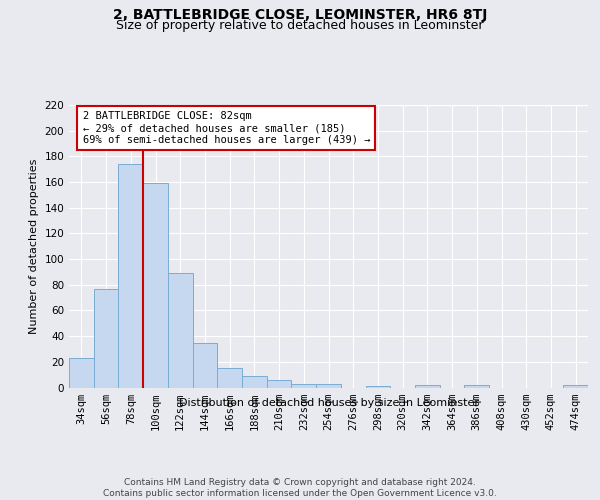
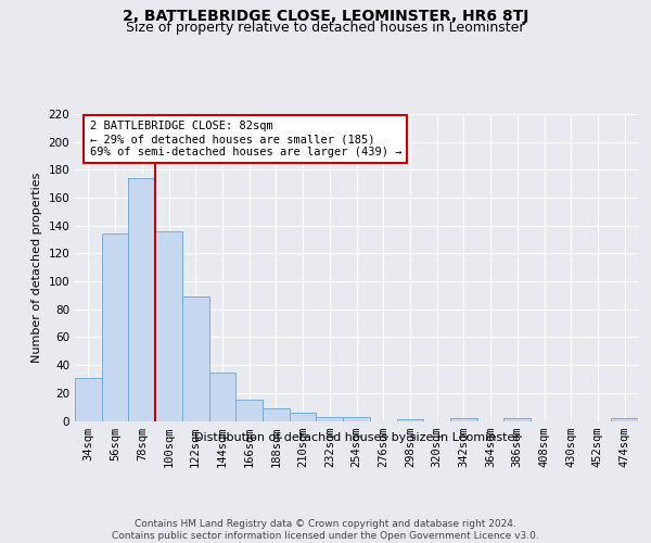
34sqm: 23 -> 31
56sqm: 77 -> 134
100sqm: 159 -> 136
